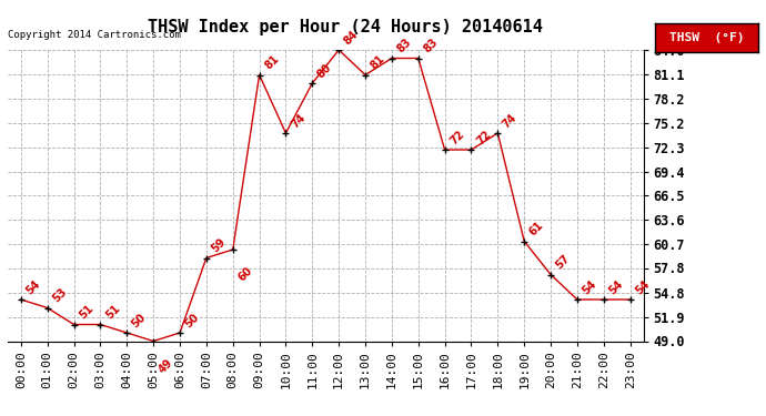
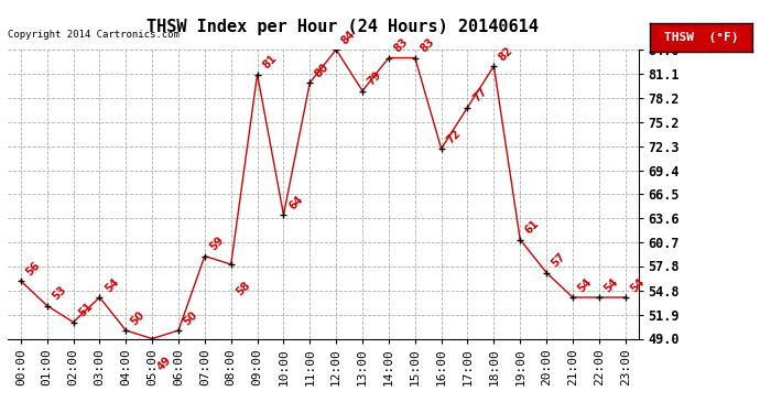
00:00: 54 -> 56
03:00: 51 -> 54
08:00: 60 -> 58
10:00: 74 -> 64
13:00: 81 -> 79
17:00: 72 -> 77
18:00: 74 -> 82
